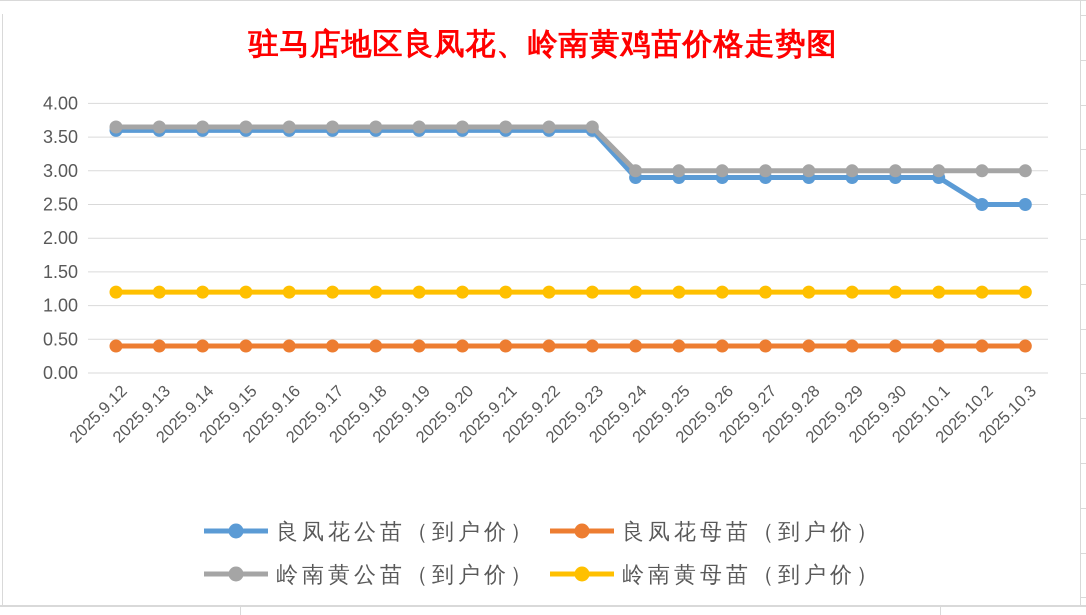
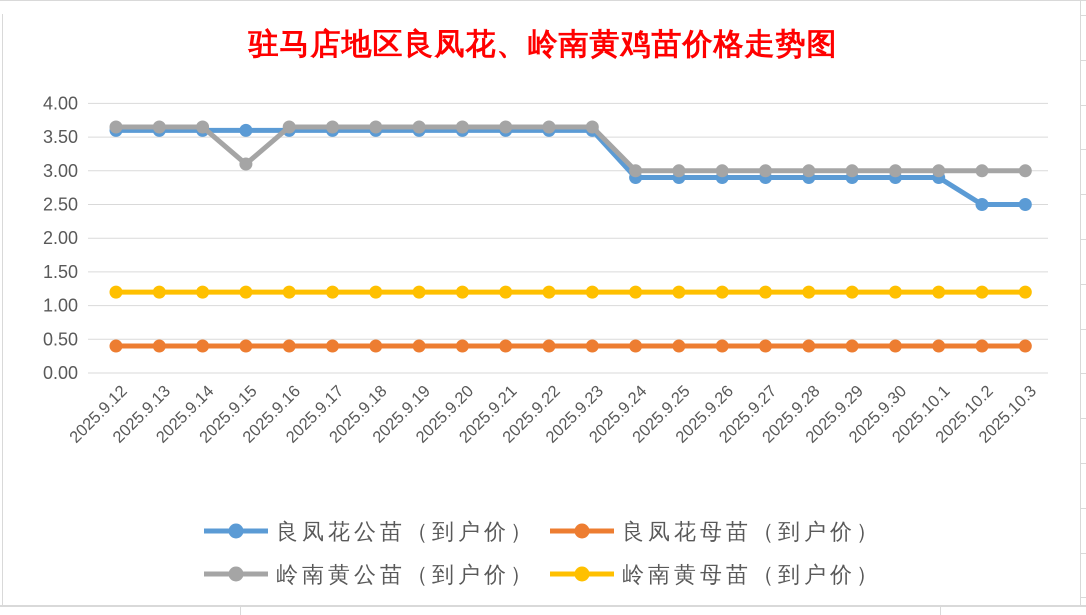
岭南黄公苗（到户价）/2025.9.15: 3.6 -> 3.1
